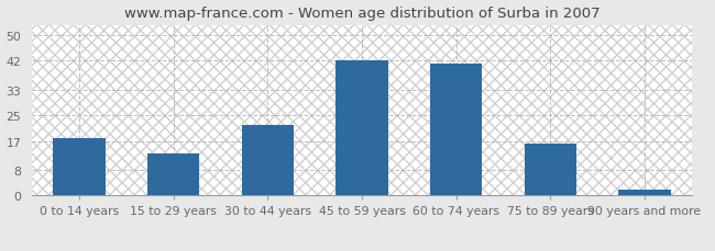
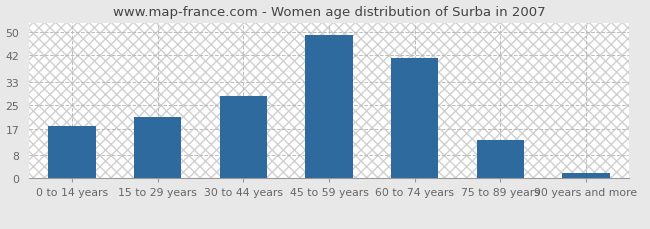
15 to 29 years: 13 -> 21
30 to 44 years: 22 -> 28
45 to 59 years: 42 -> 49
75 to 89 years: 16 -> 13
